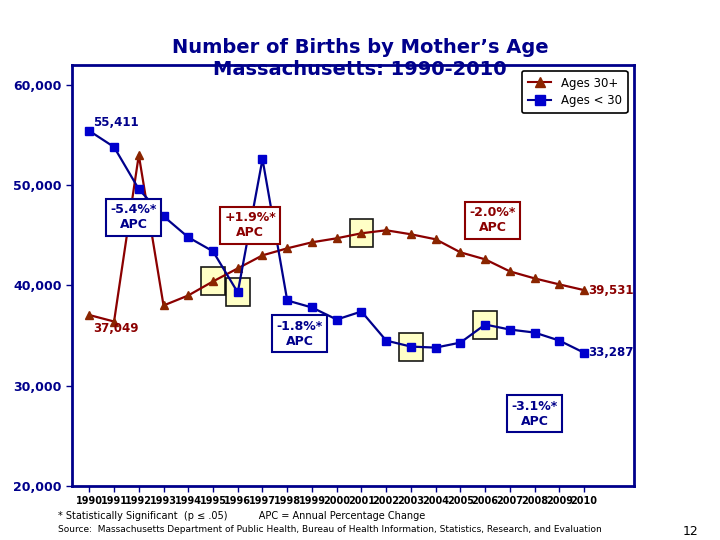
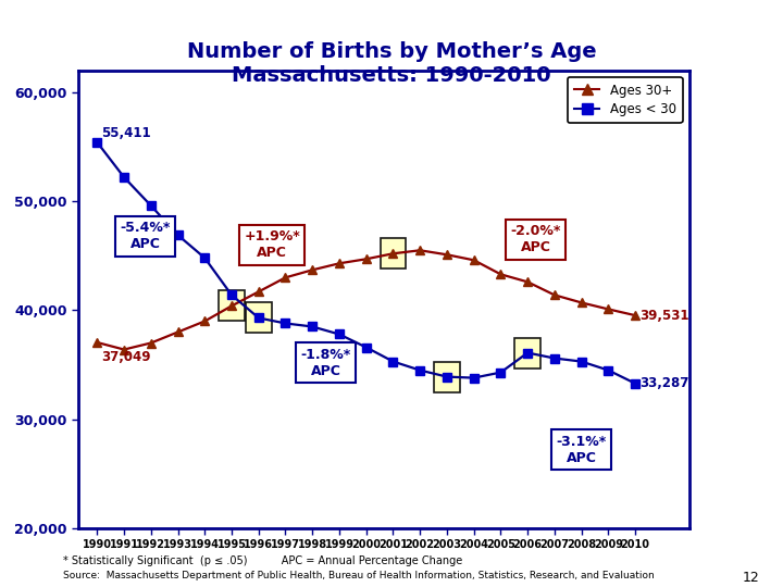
Ages < 30/1991: 53,800 -> 52,200
Ages 30+/1992: 53,000 -> 37,000
Ages < 30/1995: 43,400 -> 41,400
Ages < 30/1997: 52,600 -> 38,800
Ages < 30/2001: 37,400 -> 35,300
